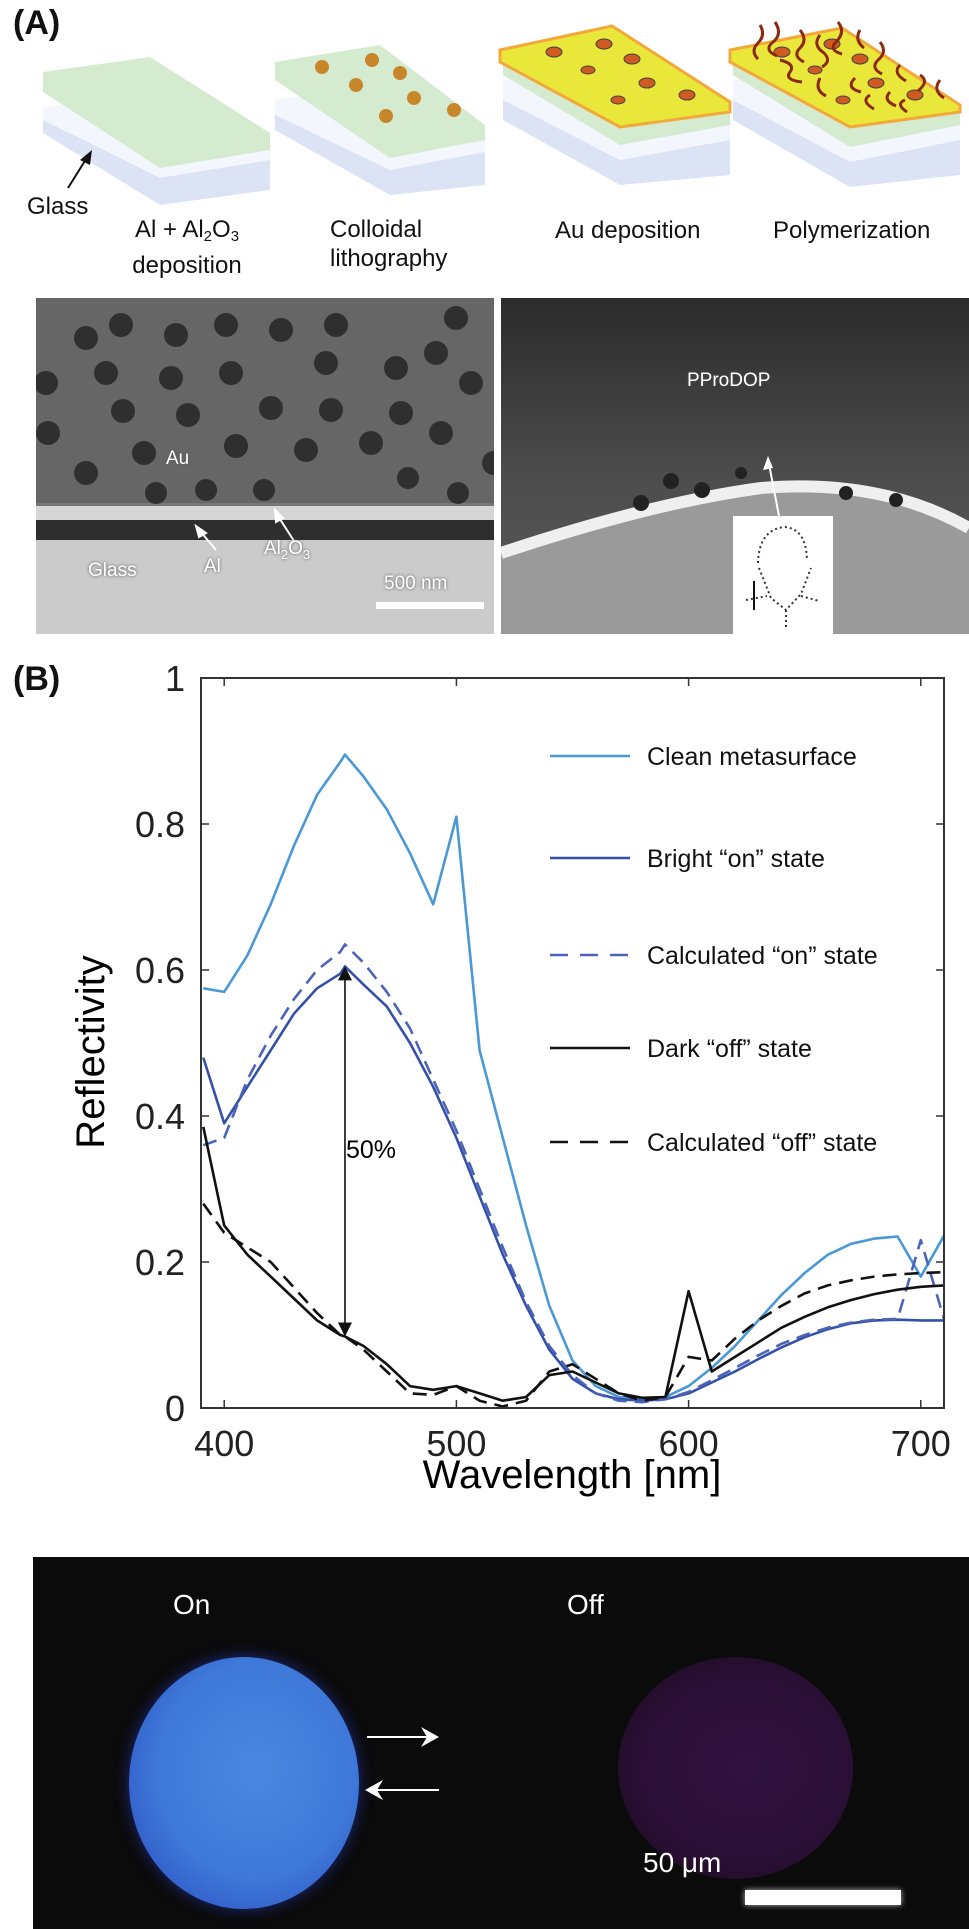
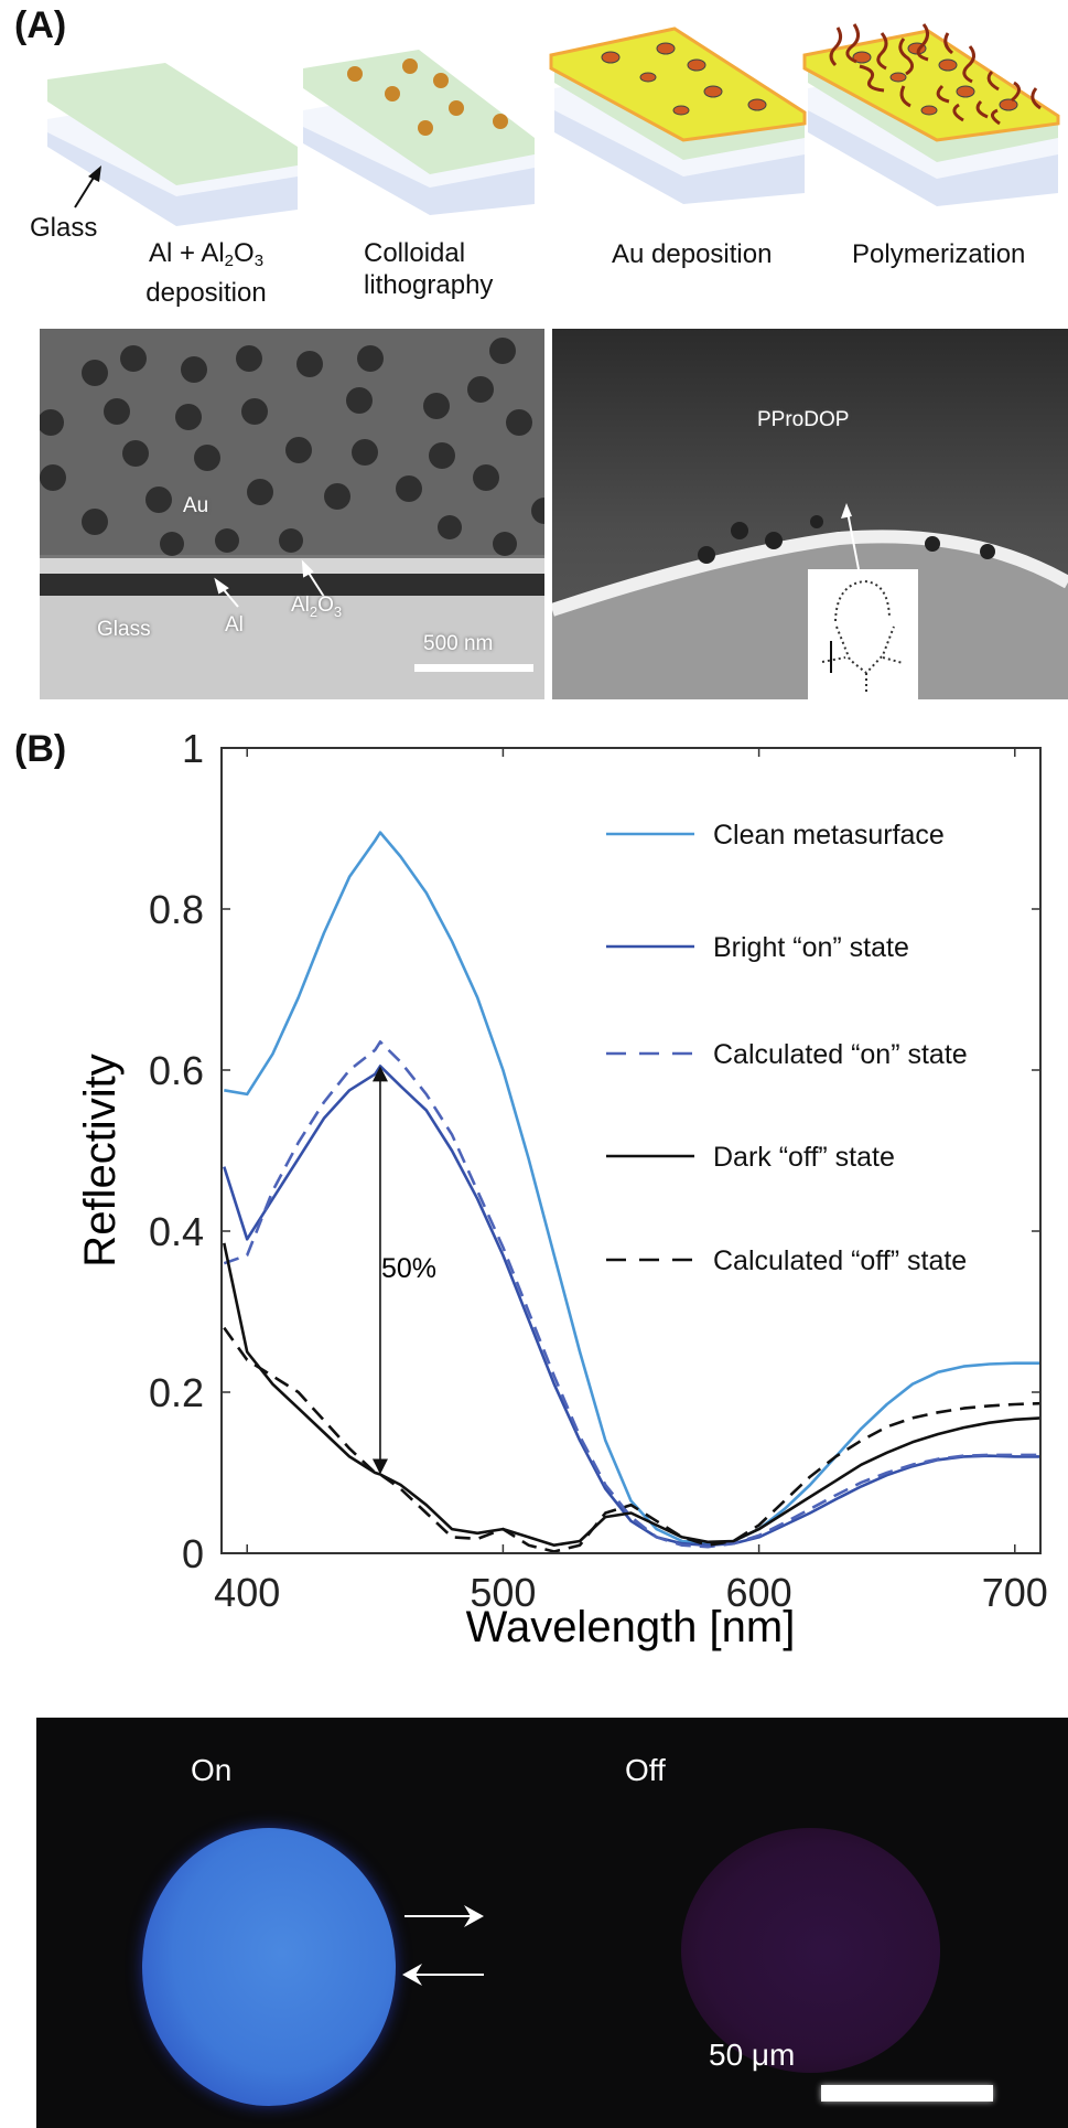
Clean metasurface/500: 0.81 -> 0.60
Dark “off” state/600: 0.16 -> 0.03
Calculated “off” state/600: 0.07 -> 0.04
Clean metasurface/700: 0.18 -> 0.24
Calculated “on” state/700: 0.23 -> 0.12
